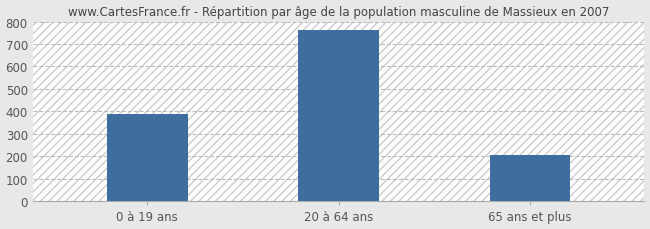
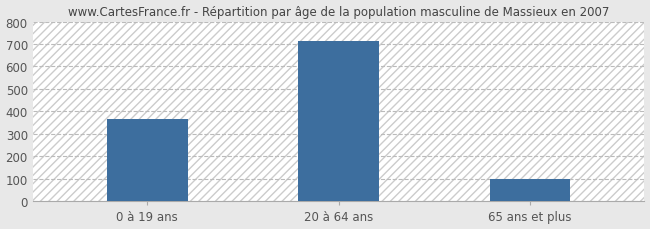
0 à 19 ans: 390 -> 365
20 à 64 ans: 760 -> 715
65 ans et plus: 205 -> 100
